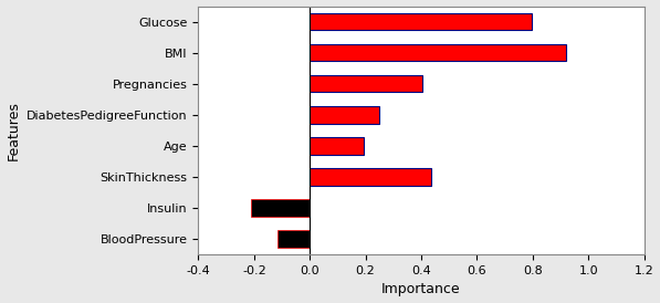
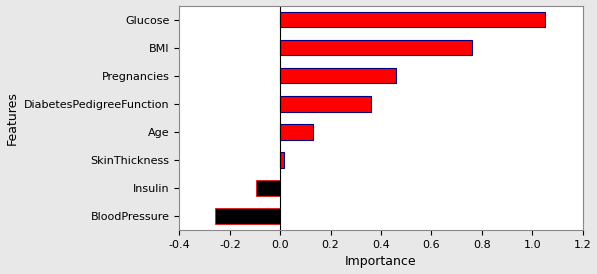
Glucose: 0.795 -> 1.050
BMI: 0.920 -> 0.760
Pregnancies: 0.405 -> 0.460
DiabetesPedigreeFunction: 0.250 -> 0.360
Age: 0.195 -> 0.130
SkinThickness: 0.435 -> 0.015
Insulin: -0.210 -> -0.095
BloodPressure: -0.115 -> -0.260
